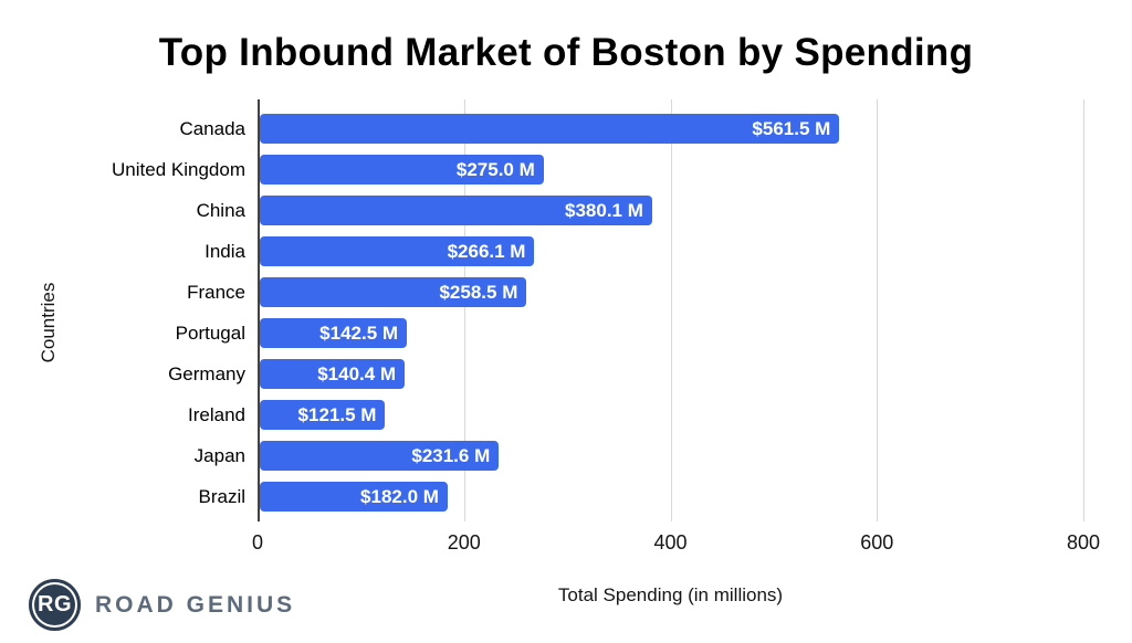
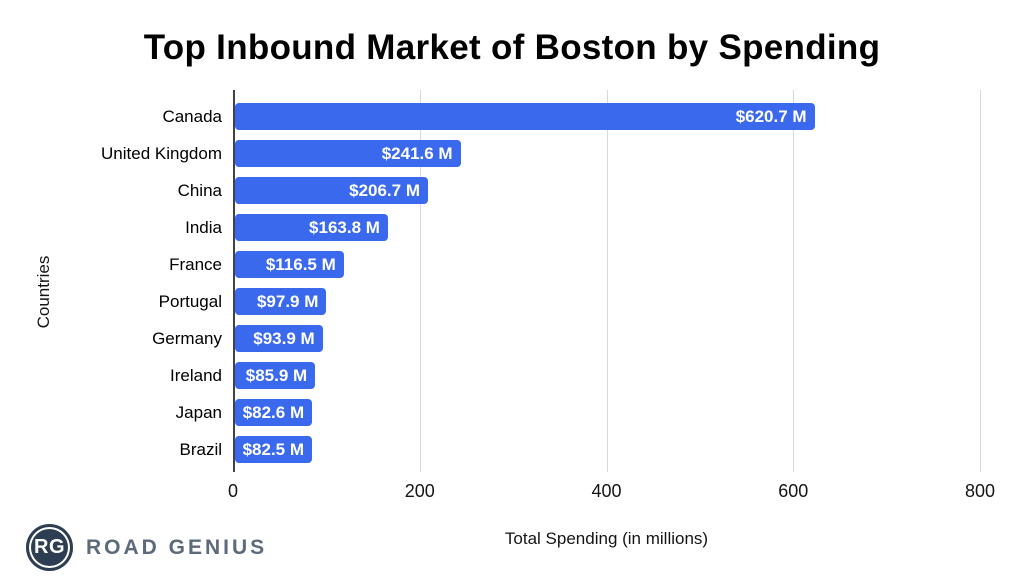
Canada: $561.5 -> $620.7
United Kingdom: $275.0 -> $241.6
China: $380.1 -> $206.7
India: $266.1 -> $163.8
France: $258.5 -> $116.5
Portugal: $142.5 -> $97.9
Germany: $140.4 -> $93.9
Ireland: $121.5 -> $85.9
Japan: $231.6 -> $82.6
Brazil: $182.0 -> $82.5
